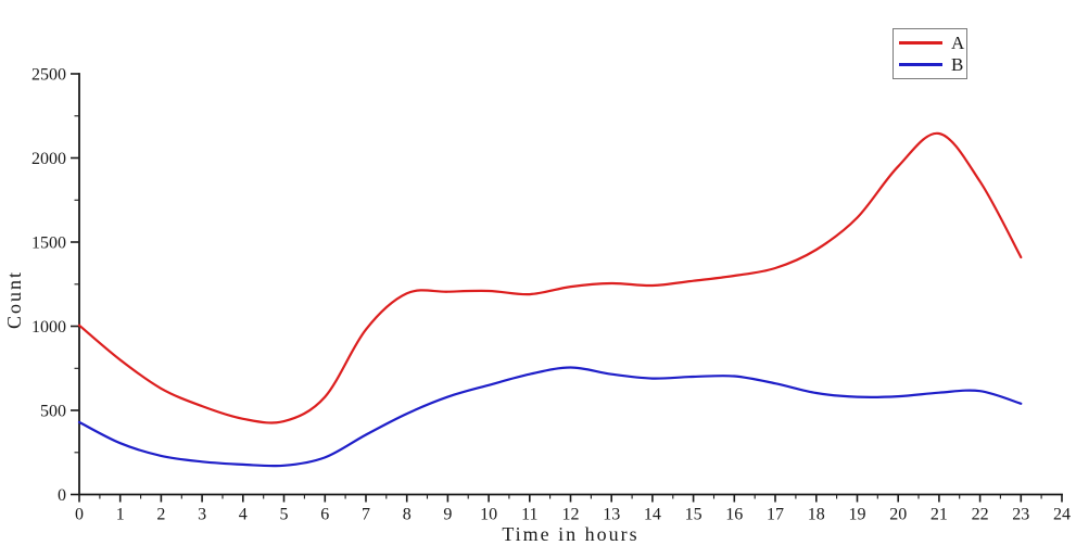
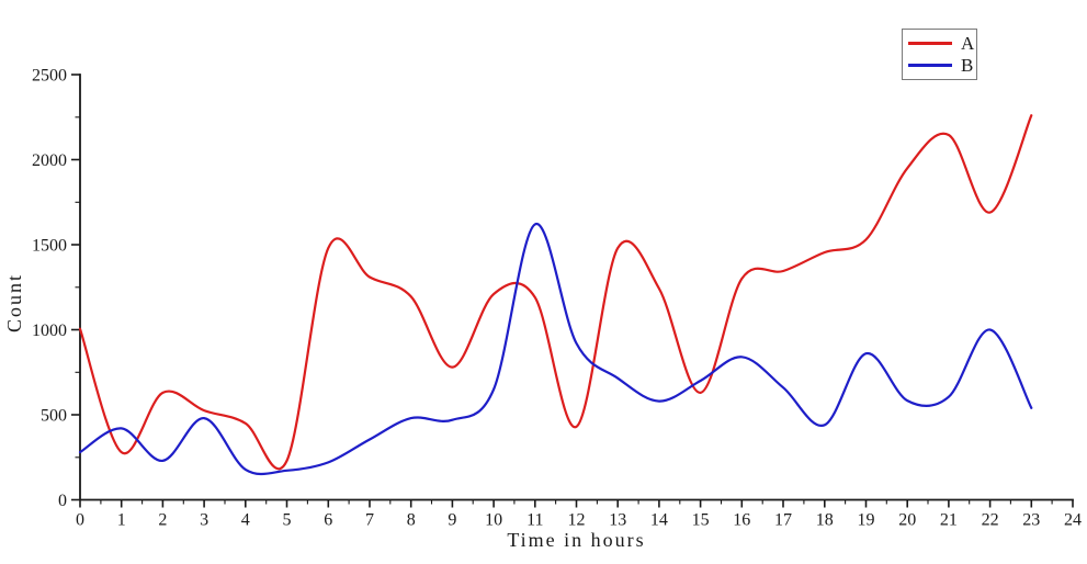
B/0: 430 -> 280
A/1: 800 -> 280
B/1: 300 -> 420
B/3: 200 -> 480
A/5: 440 -> 230
A/6: 580 -> 1480
A/7: 980 -> 1310
A/9: 1200 -> 780
B/9: 580 -> 470
B/11: 720 -> 1620
A/12: 1240 -> 430
B/12: 760 -> 920
A/13: 1260 -> 1480
B/14: 690 -> 580
A/15: 1270 -> 630
B/16: 700 -> 840
B/18: 600 -> 440
A/19: 1640 -> 1530
B/19: 580 -> 860
A/22: 1860 -> 1690
B/22: 620 -> 1000
A/23: 1410 -> 2260
